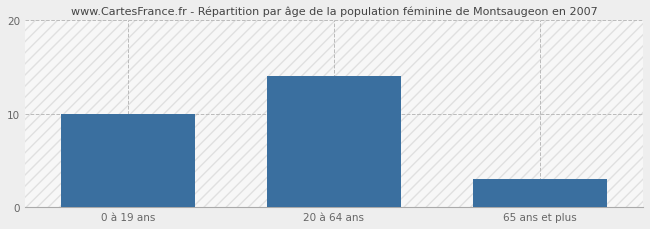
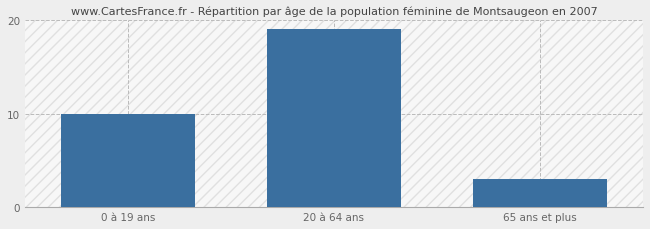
20 à 64 ans: 14 -> 19
